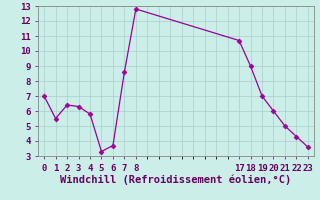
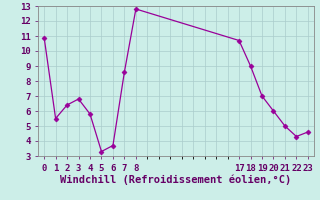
0: 7.0 -> 10.9
3: 6.3 -> 6.8
23: 3.6 -> 4.6
